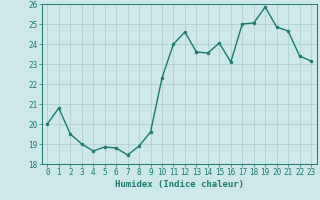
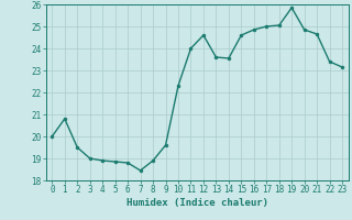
4: 18.65 -> 18.90
15: 24.05 -> 24.60
16: 23.10 -> 24.85
